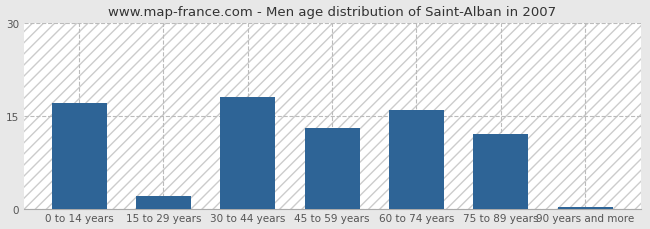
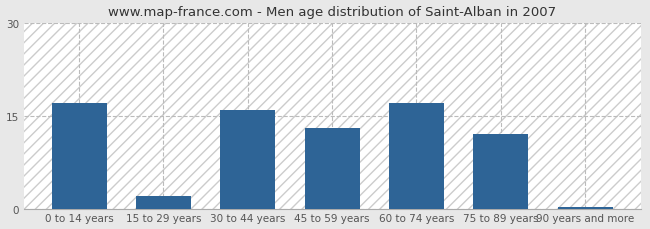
30 to 44 years: 18.0 -> 16.0
60 to 74 years: 16.0 -> 17.0
